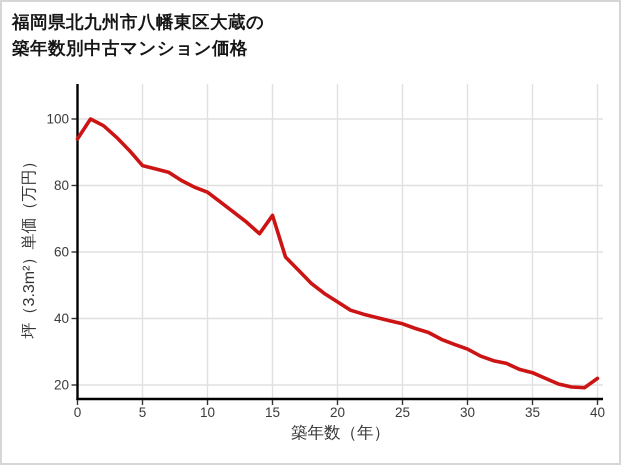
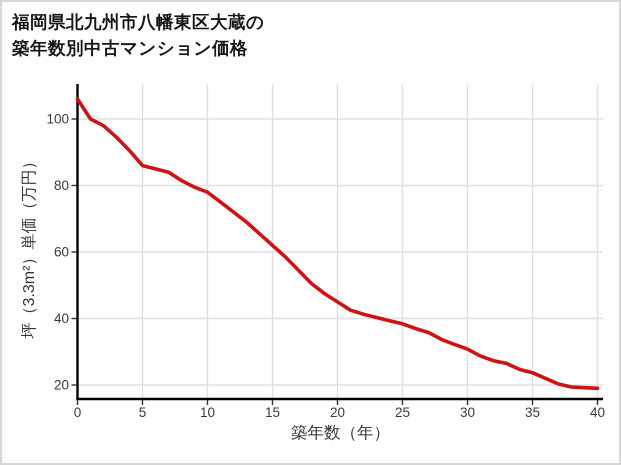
0: 94 -> 106
15: 71 -> 62
40: 22 -> 19
